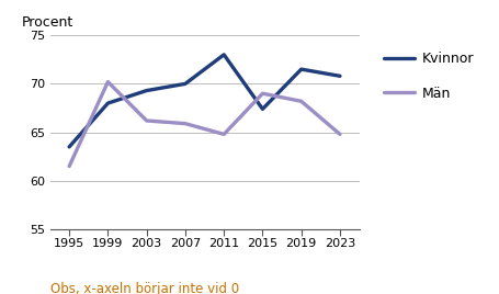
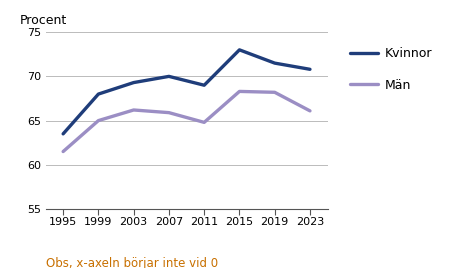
Män/1999: 70.2 -> 65.0
Kvinnor/2011: 73.0 -> 69.0
Kvinnor/2015: 67.4 -> 73.0
Män/2015: 69.0 -> 68.3
Män/2023: 64.8 -> 66.1
